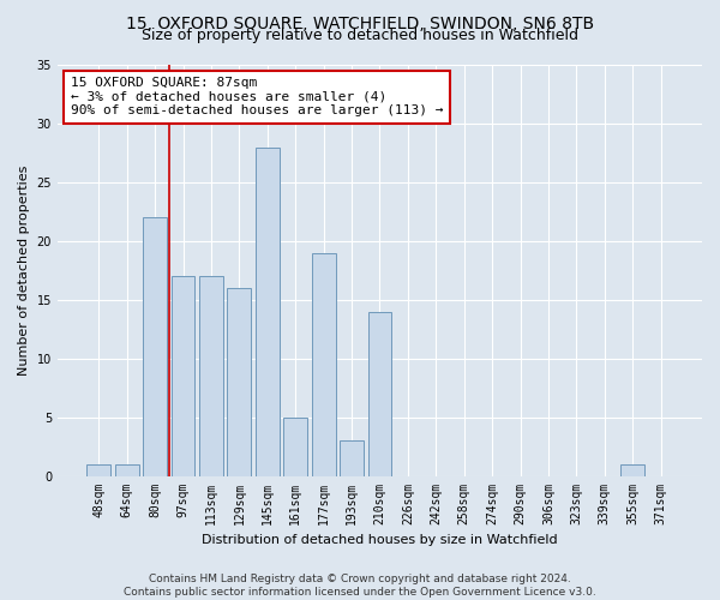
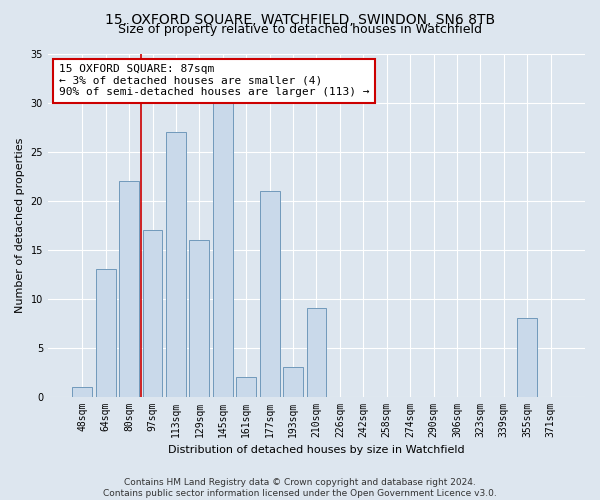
64sqm: 1 -> 13
113sqm: 17 -> 27
145sqm: 28 -> 30
161sqm: 5 -> 2
177sqm: 19 -> 21
210sqm: 14 -> 9
355sqm: 1 -> 8
